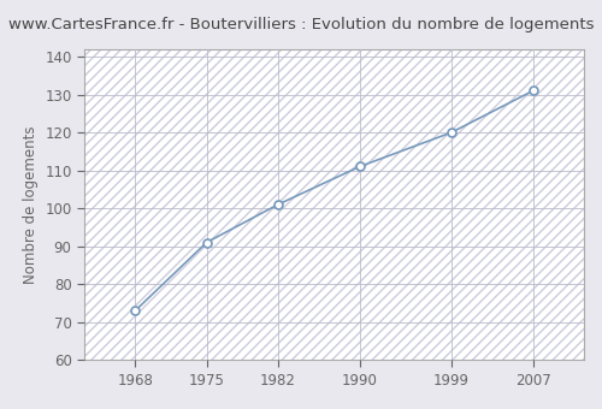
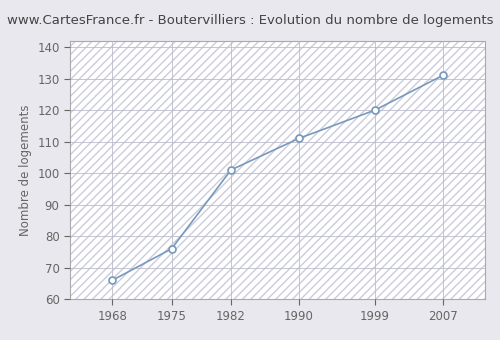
1968: 73 -> 66
1975: 91 -> 76
